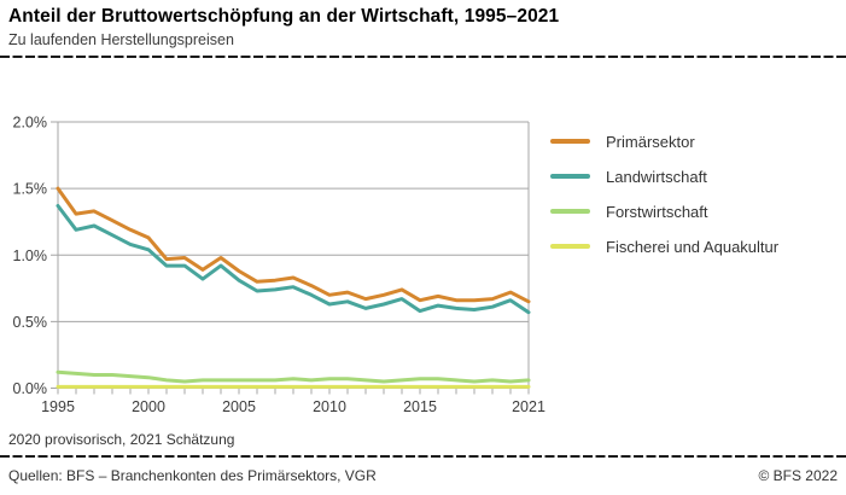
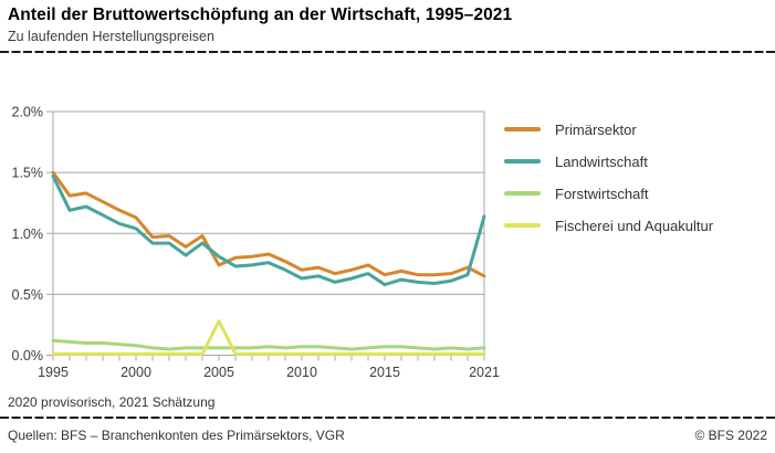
Landwirtschaft/1995: 1.37% -> 1.47%
Primärsektor/2005: 0.88% -> 0.74%
Fischerei und Aquakultur/2005: 0.01% -> 0.28%
Landwirtschaft/2021: 0.57% -> 1.14%
